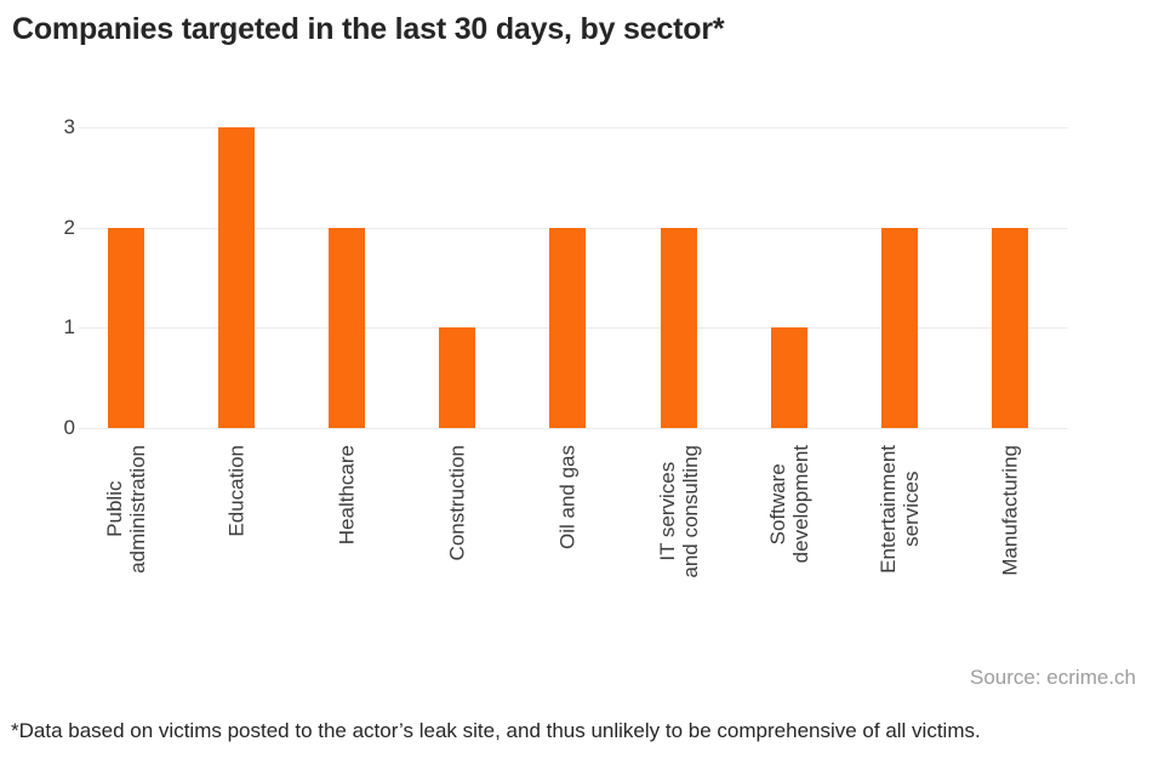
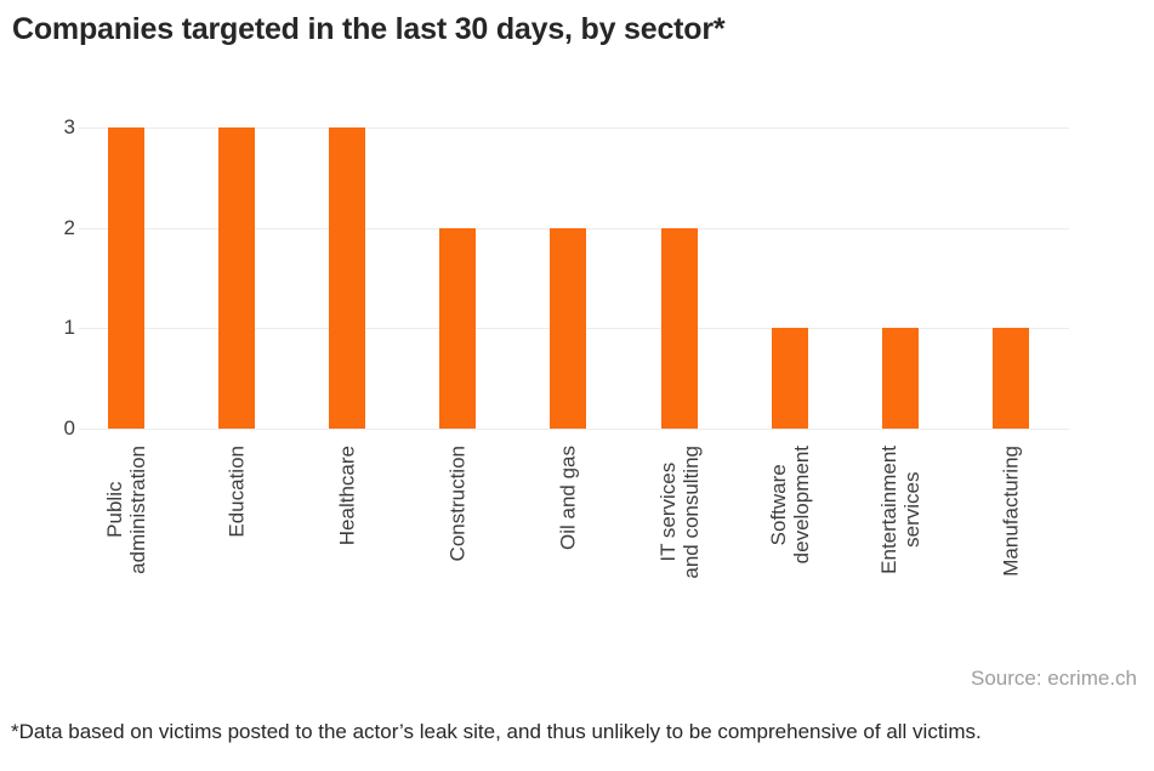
Public administration: 2 -> 3
Healthcare: 2 -> 3
Construction: 1 -> 2
Entertainment services: 2 -> 1
Manufacturing: 2 -> 1
